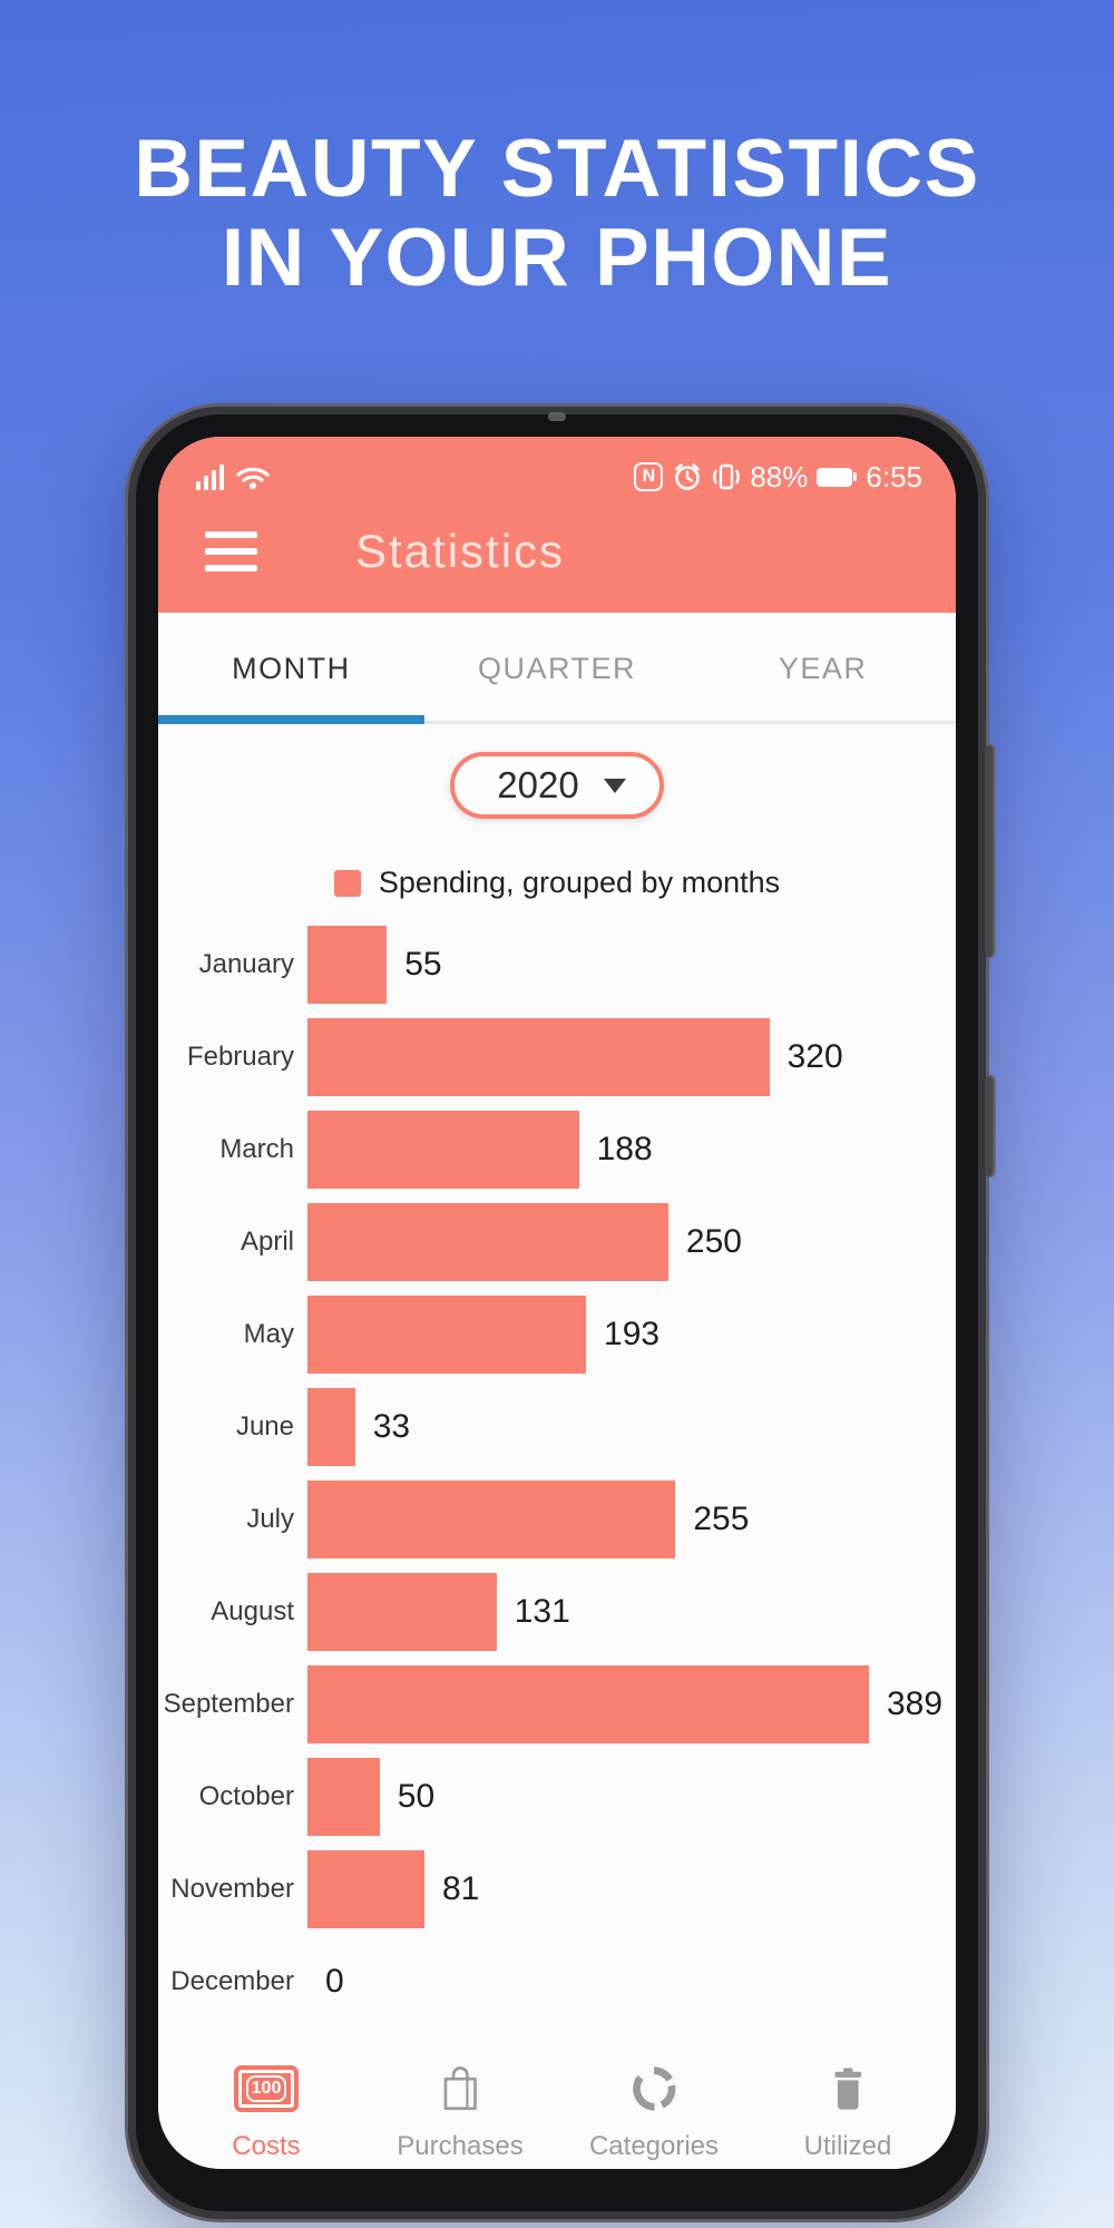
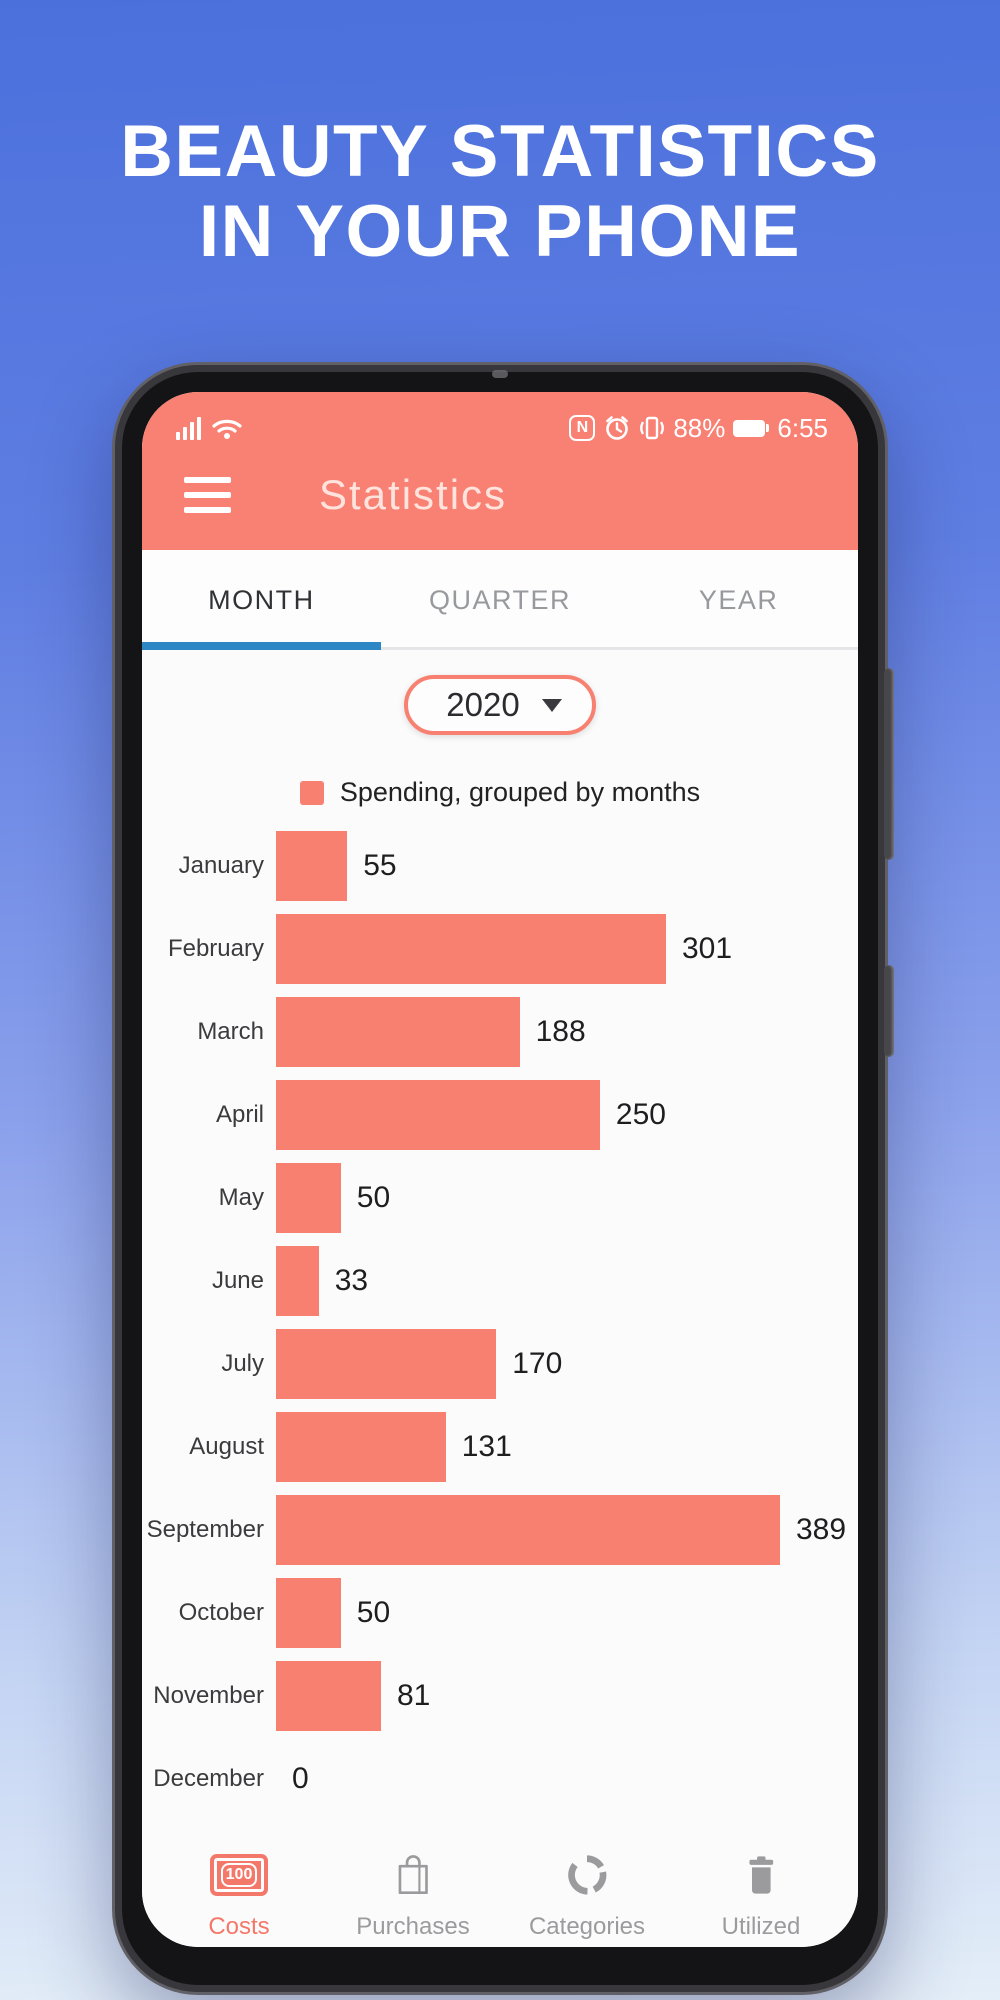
February: 320 -> 301
May: 193 -> 50
July: 255 -> 170
